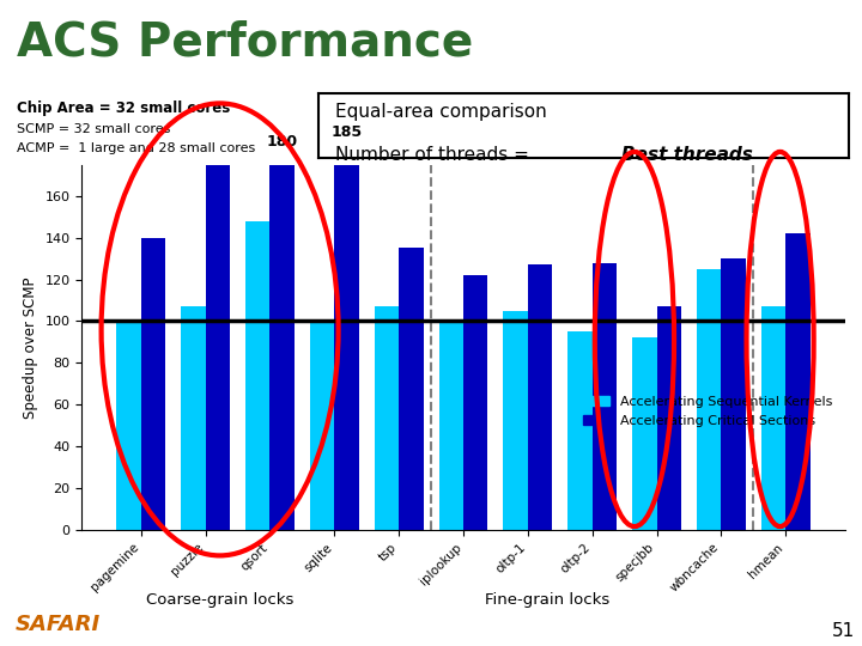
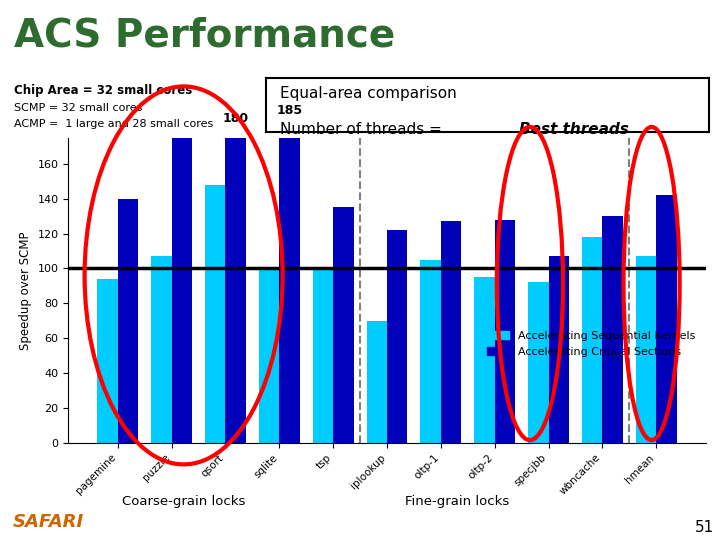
Accelerating Sequential Kernels/pagemine: 100 -> 94
Accelerating Sequential Kernels/tsp: 107 -> 99
Accelerating Sequential Kernels/iplookup: 100 -> 70
Accelerating Sequential Kernels/wbncache: 125 -> 118
